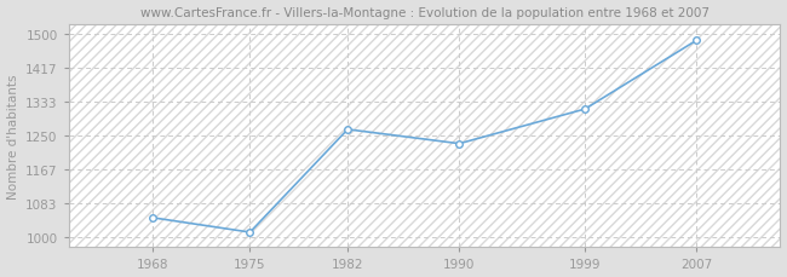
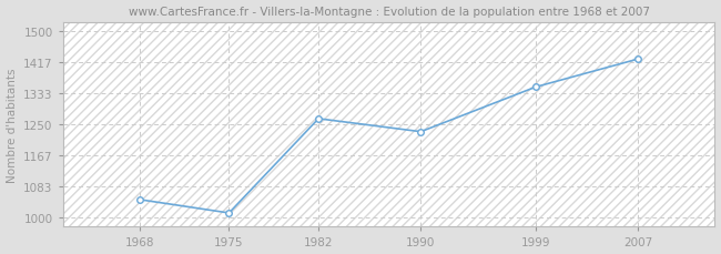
1999: 1315 -> 1350
2007: 1484 -> 1425
